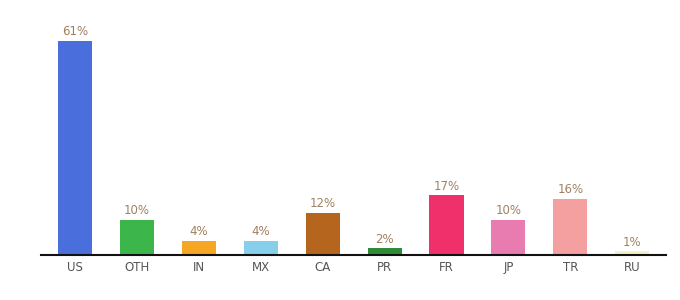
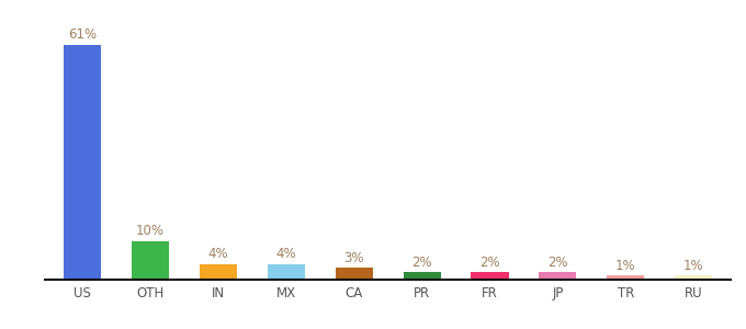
CA: 12% -> 3%
FR: 17% -> 2%
JP: 10% -> 2%
TR: 16% -> 1%
